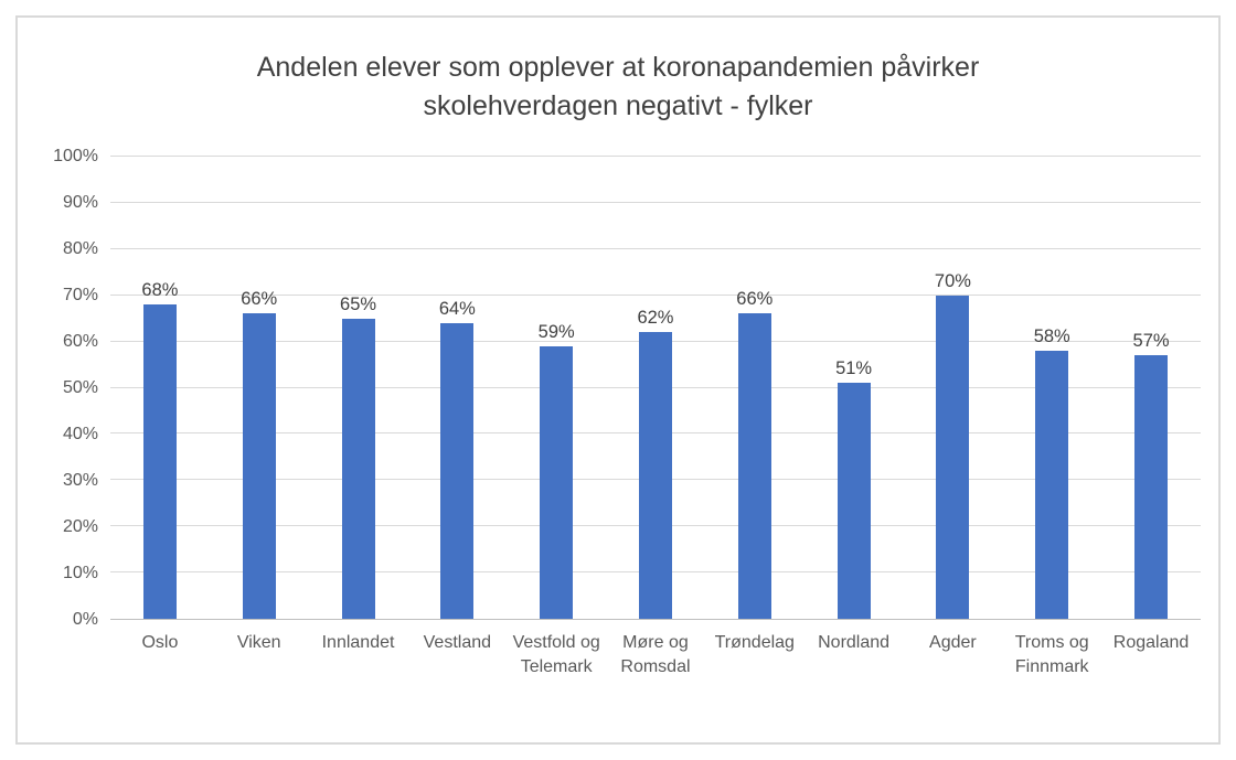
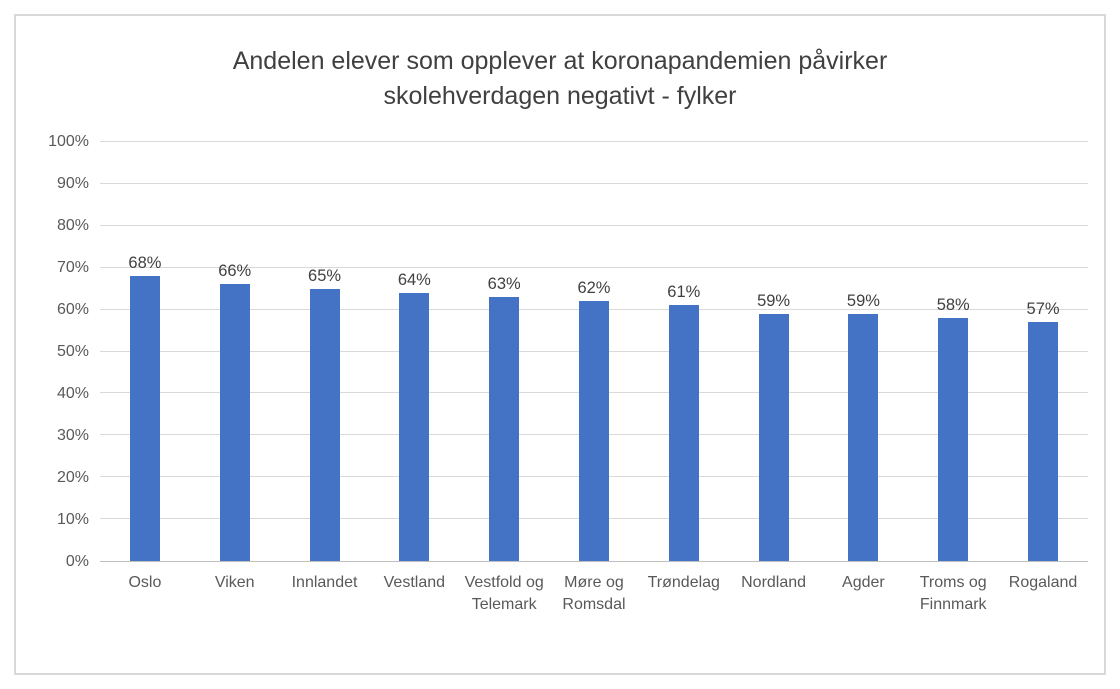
Vestfold og Telemark: 59% -> 63%
Trøndelag: 66% -> 61%
Nordland: 51% -> 59%
Agder: 70% -> 59%
